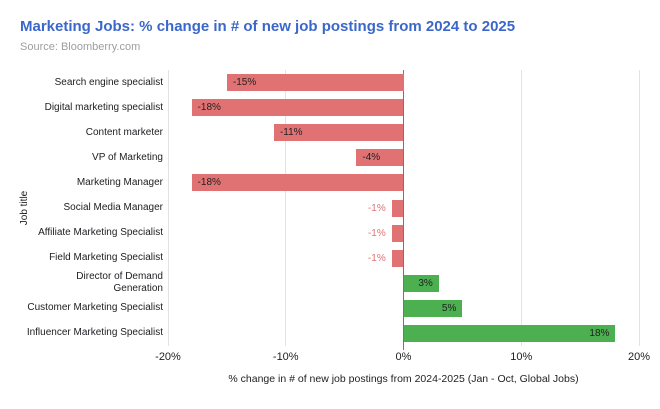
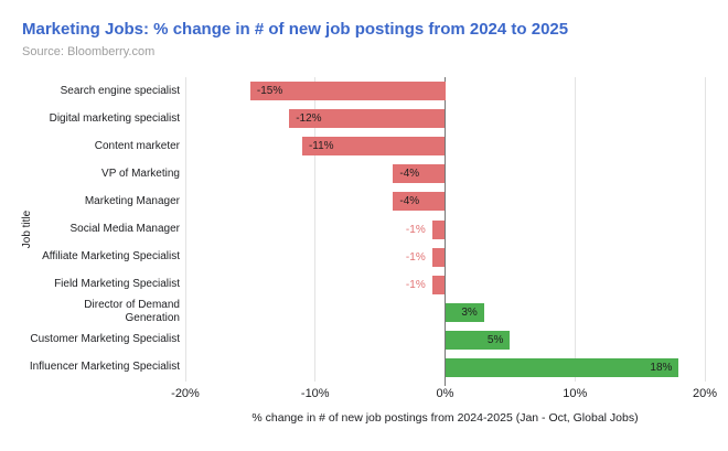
Digital marketing specialist: -18% -> -12%
Marketing Manager: -18% -> -4%
